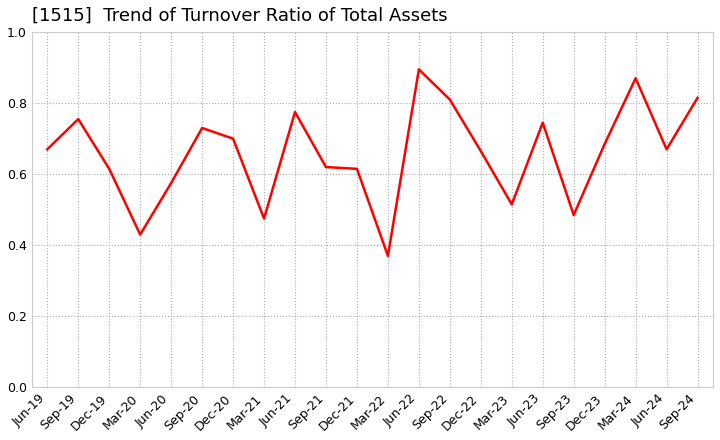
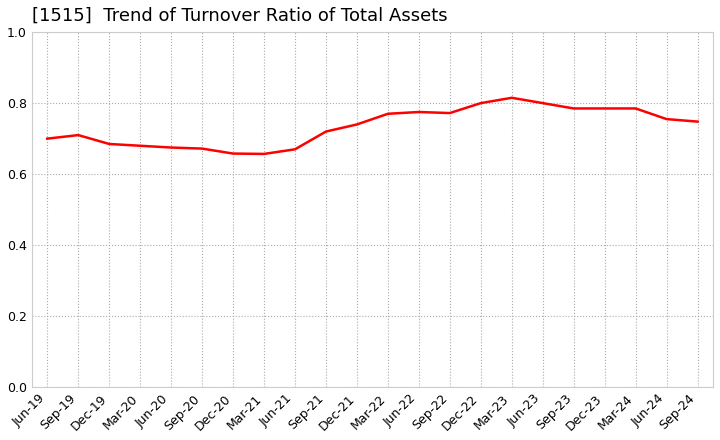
Jun-19: 0.670 -> 0.700
Sep-19: 0.755 -> 0.710
Dec-19: 0.615 -> 0.685
Mar-20: 0.430 -> 0.680
Jun-20: 0.575 -> 0.675
Sep-20: 0.730 -> 0.672
Dec-20: 0.700 -> 0.658
Mar-21: 0.475 -> 0.657
Jun-21: 0.775 -> 0.670
Sep-21: 0.620 -> 0.720
Dec-21: 0.615 -> 0.740
Mar-22: 0.370 -> 0.770
Jun-22: 0.895 -> 0.775
Sep-22: 0.810 -> 0.772
Dec-22: 0.665 -> 0.800
Mar-23: 0.515 -> 0.815
Jun-23: 0.745 -> 0.800
Sep-23: 0.485 -> 0.785
Dec-23: 0.685 -> 0.785
Mar-24: 0.870 -> 0.785
Jun-24: 0.670 -> 0.755
Sep-24: 0.815 -> 0.748
